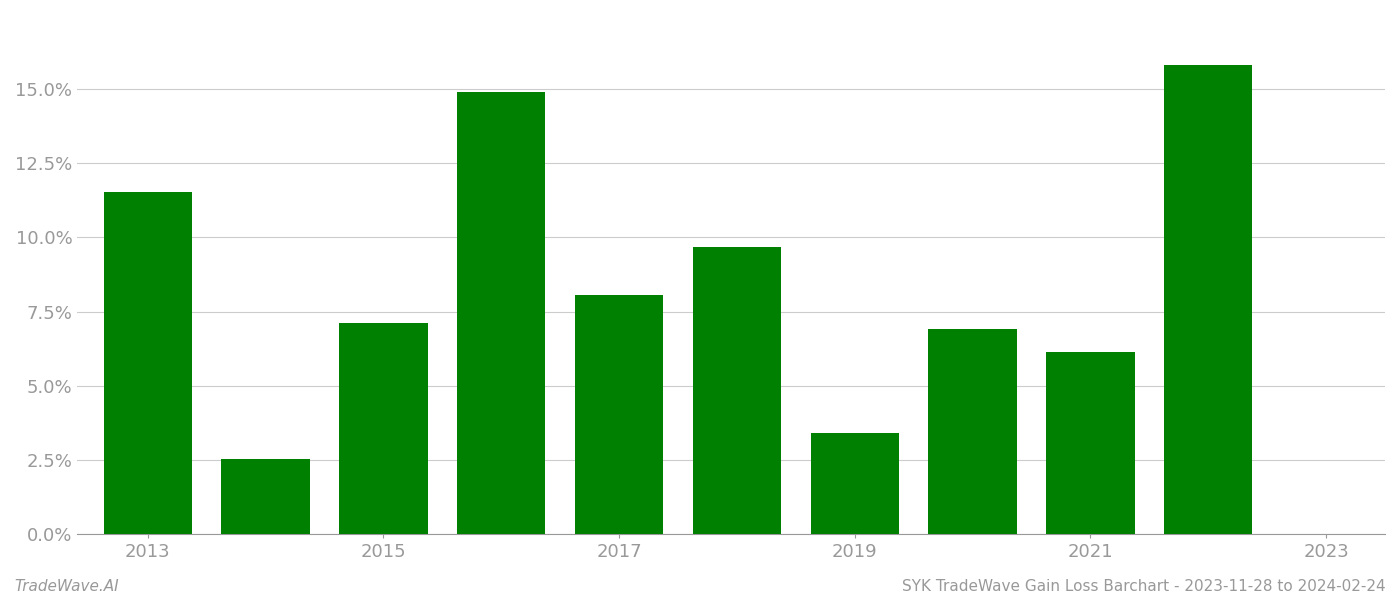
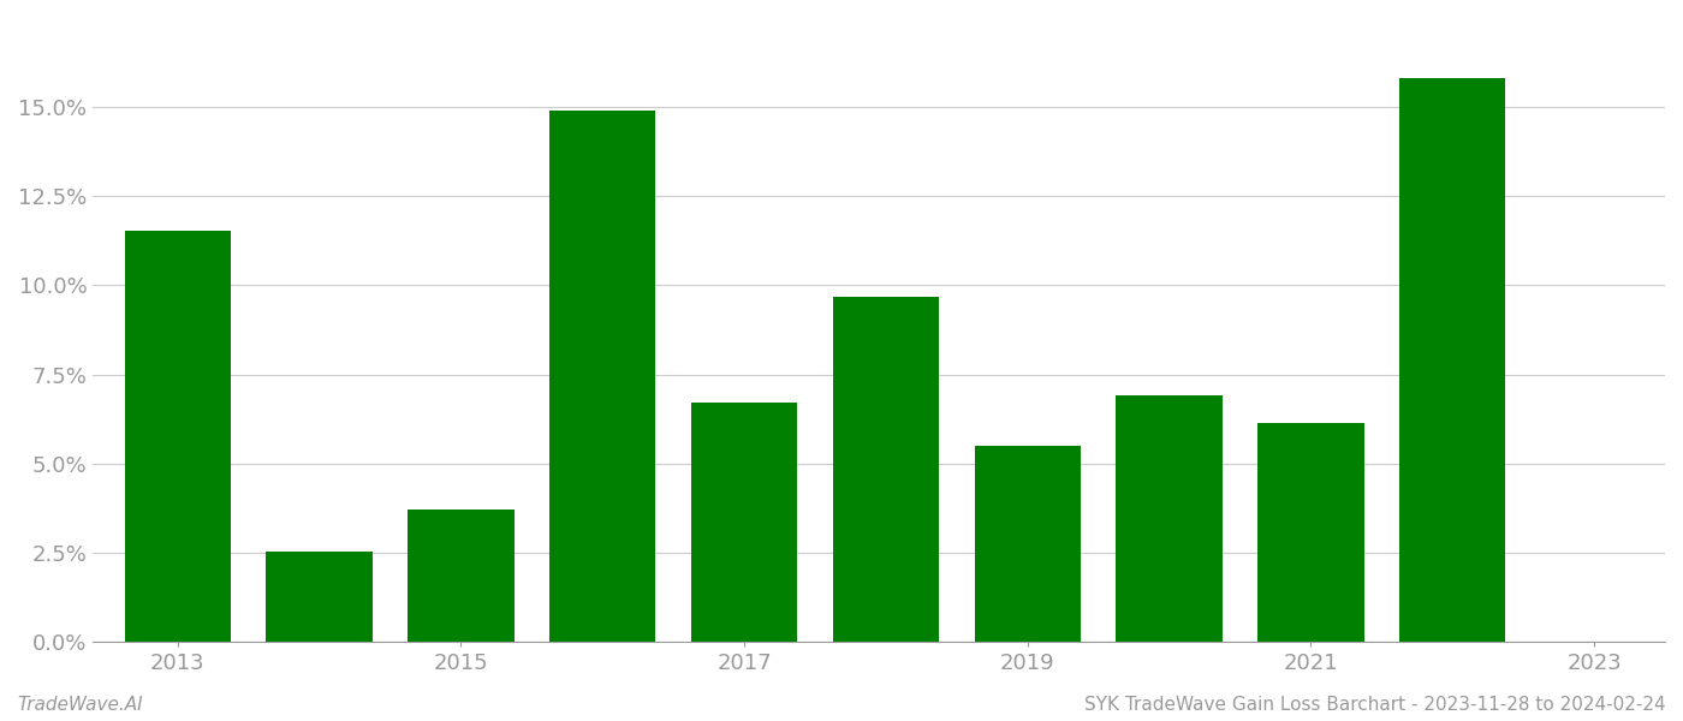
2015: 7.10% -> 3.70%
2017: 8.05% -> 6.72%
2019: 3.40% -> 5.50%
